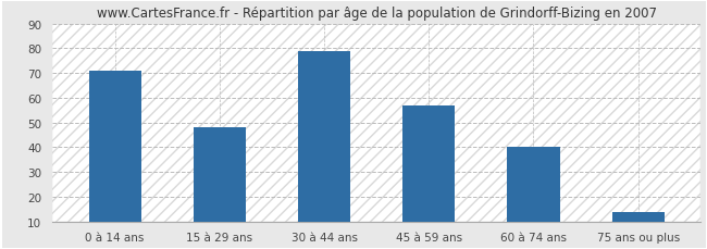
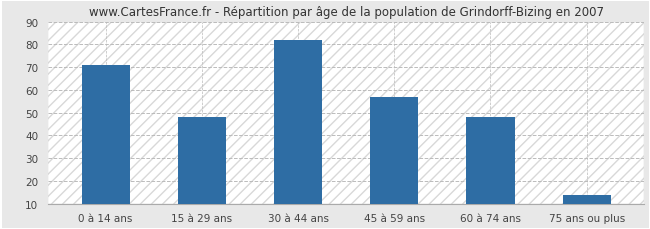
30 à 44 ans: 79 -> 82
60 à 74 ans: 40 -> 48
